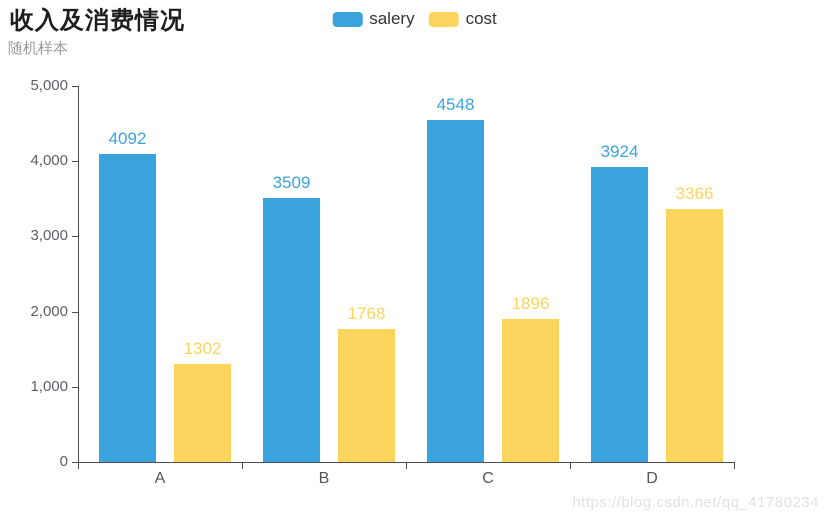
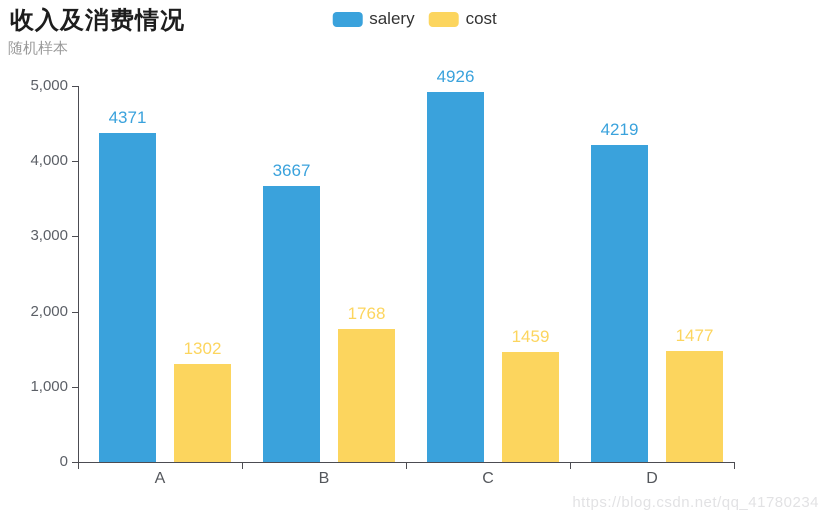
salery/A: 4092 -> 4371
salery/B: 3509 -> 3667
salery/C: 4548 -> 4926
cost/C: 1896 -> 1459
salery/D: 3924 -> 4219
cost/D: 3366 -> 1477
